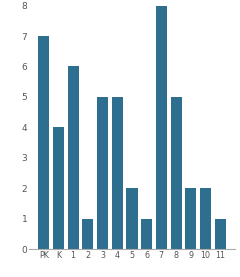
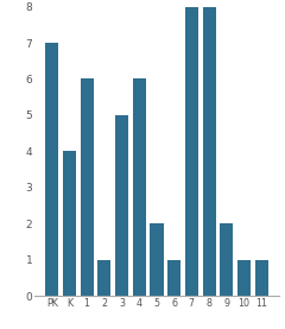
4: 5 -> 6
8: 5 -> 8
10: 2 -> 1
